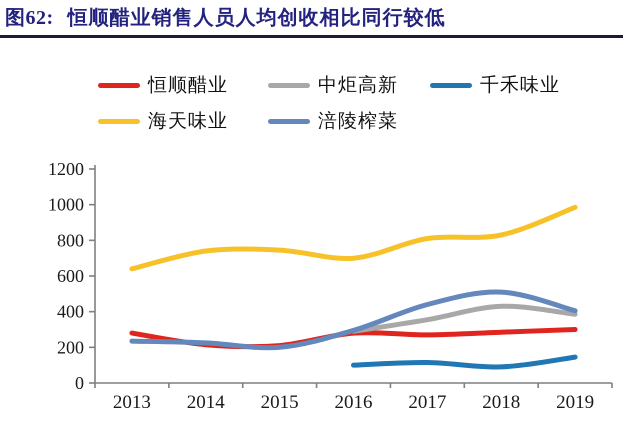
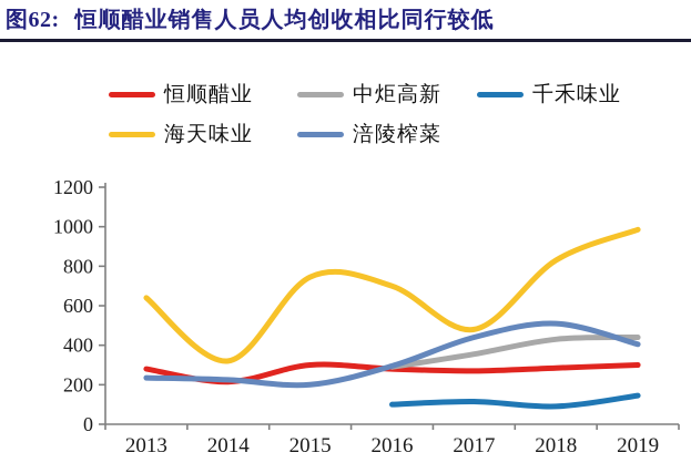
海天味业/2014: 740 -> 320
恒顺醋业/2015: 210 -> 300
海天味业/2017: 810 -> 480
中炬高新/2019: 380 -> 440
